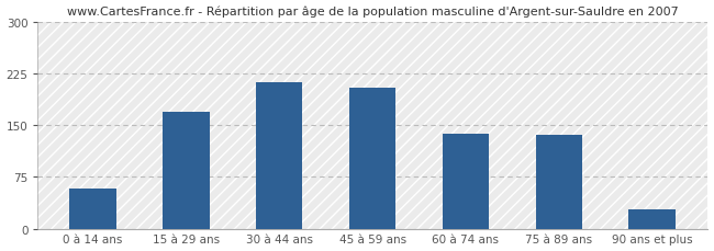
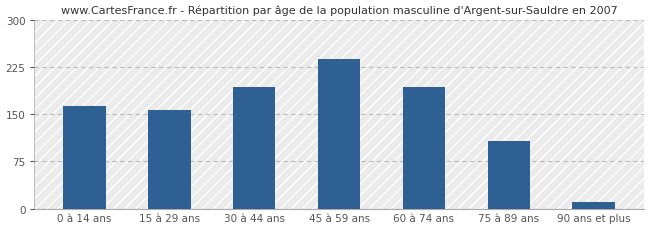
0 à 14 ans: 58 -> 163
15 à 29 ans: 170 -> 157
30 à 44 ans: 212 -> 193
45 à 59 ans: 204 -> 238
60 à 74 ans: 138 -> 193
75 à 89 ans: 136 -> 107
90 ans et plus: 28 -> 10
